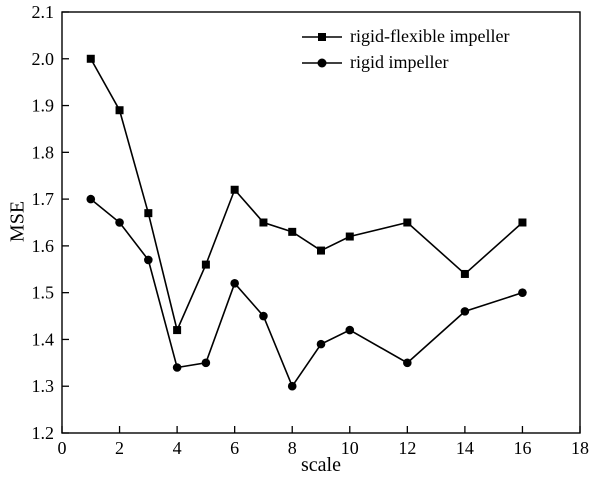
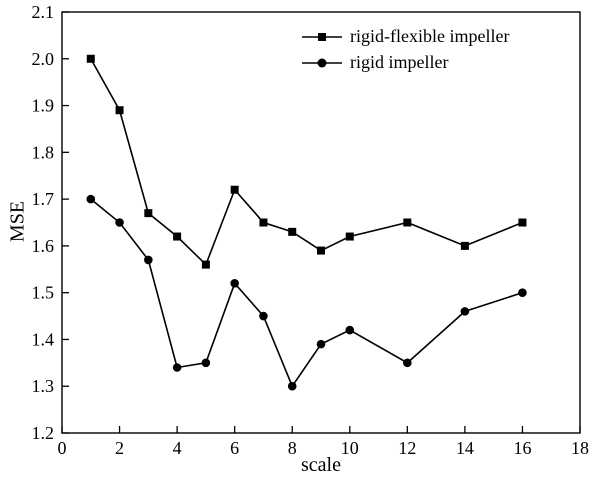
rigid-flexible impeller/4: 1.42 -> 1.62
rigid-flexible impeller/14: 1.54 -> 1.60
